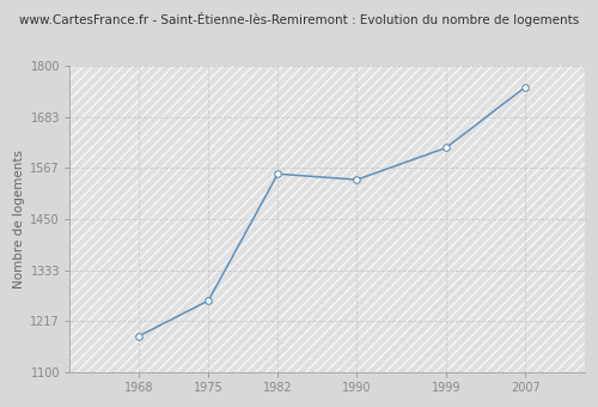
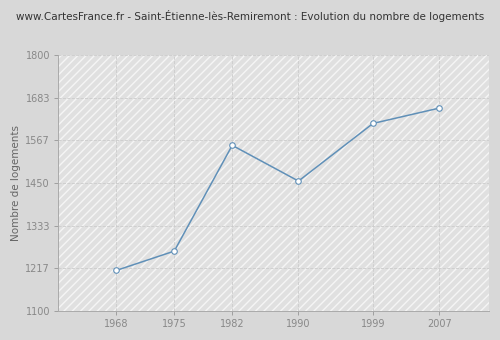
1968: 1182 -> 1210
1990: 1540 -> 1455
2007: 1752 -> 1655
